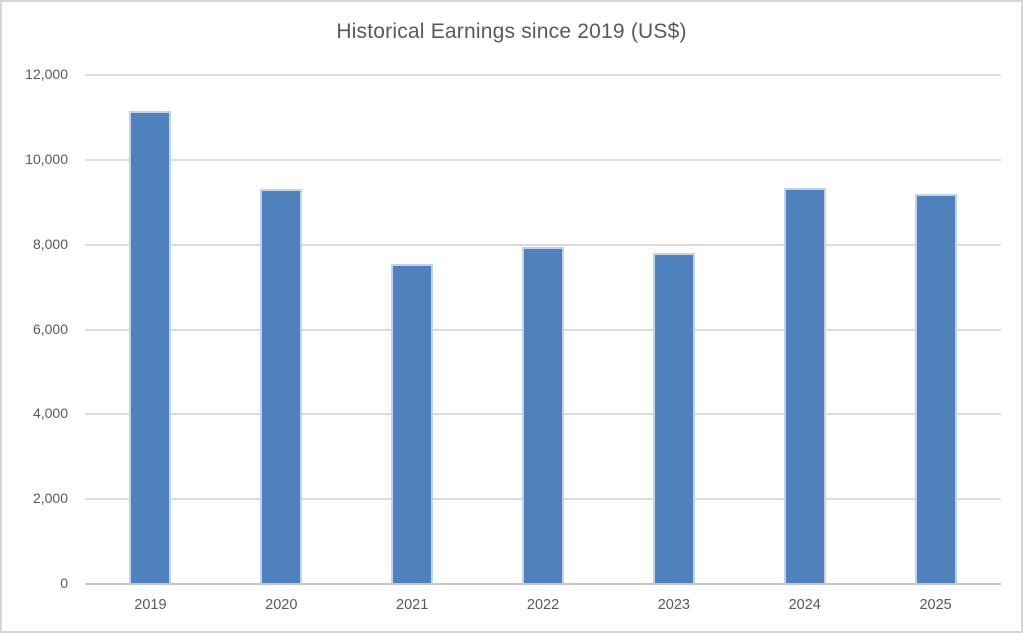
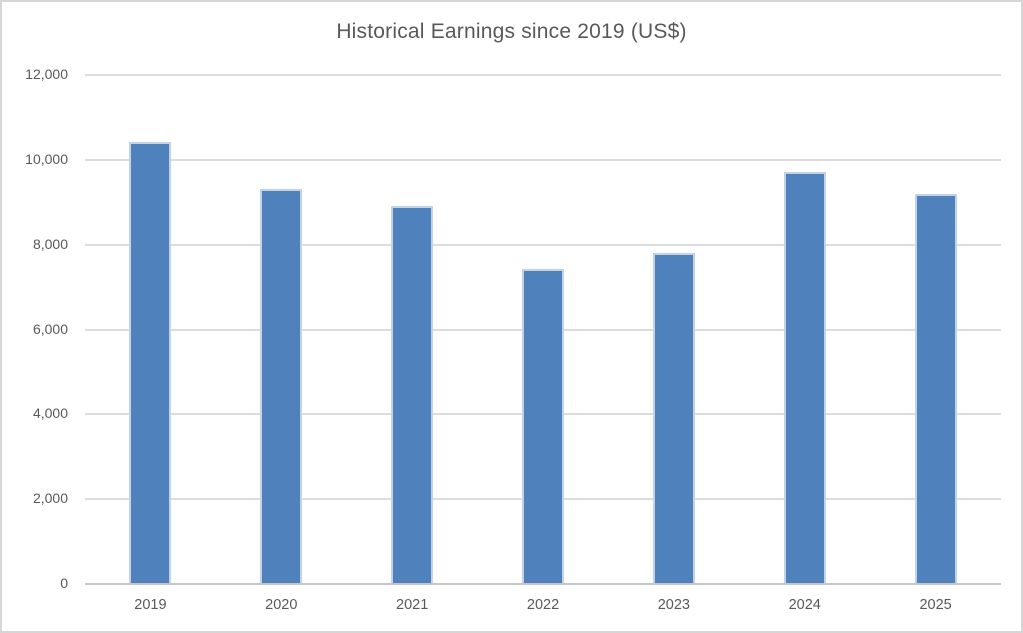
2019: 11100 -> 10400
2021: 7500 -> 8900
2022: 7900 -> 7400
2024: 9300 -> 9700
